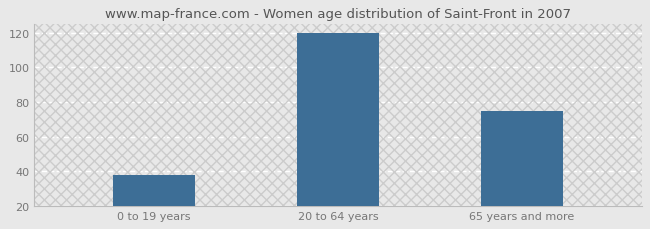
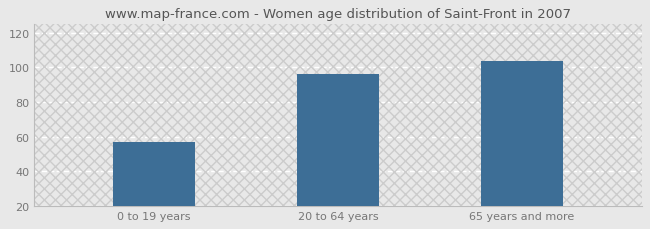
0 to 19 years: 38 -> 57
20 to 64 years: 120 -> 96
65 years and more: 75 -> 104
